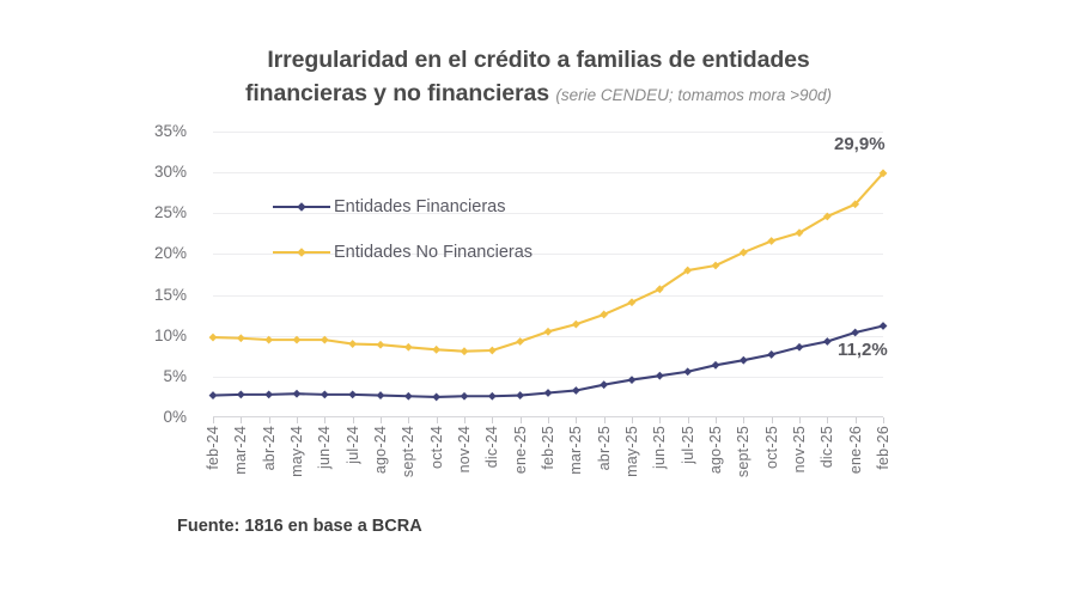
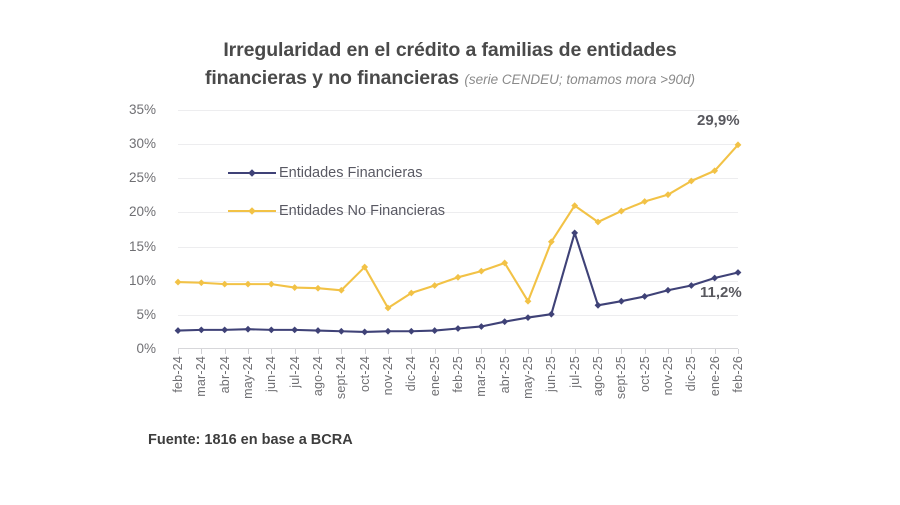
Entidades No Financieras/oct-24: 8% -> 12%
Entidades No Financieras/nov-24: 8% -> 6%
Entidades No Financieras/may-25: 14% -> 7%
Entidades Financieras/jul-25: 6% -> 17%
Entidades No Financieras/jul-25: 18% -> 21%
